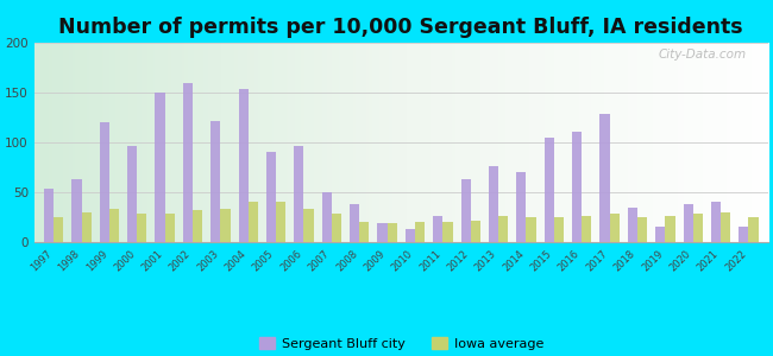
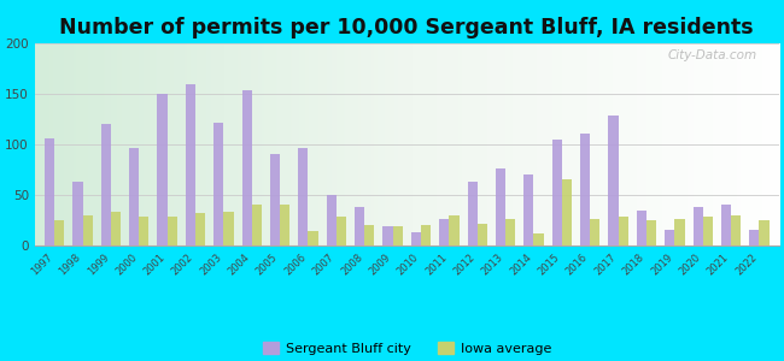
Sergeant Bluff city/1997: 54 -> 106
Iowa average/2006: 33 -> 14
Iowa average/2011: 20 -> 30
Iowa average/2014: 25 -> 12
Iowa average/2015: 25 -> 66
